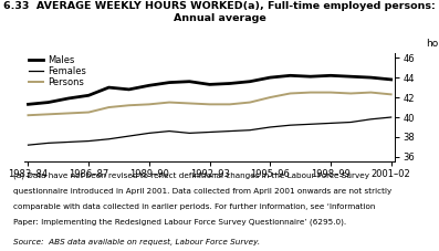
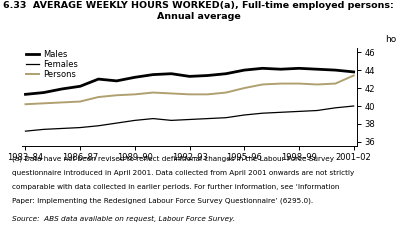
Persons/2001–02: 42.3 -> 43.4
